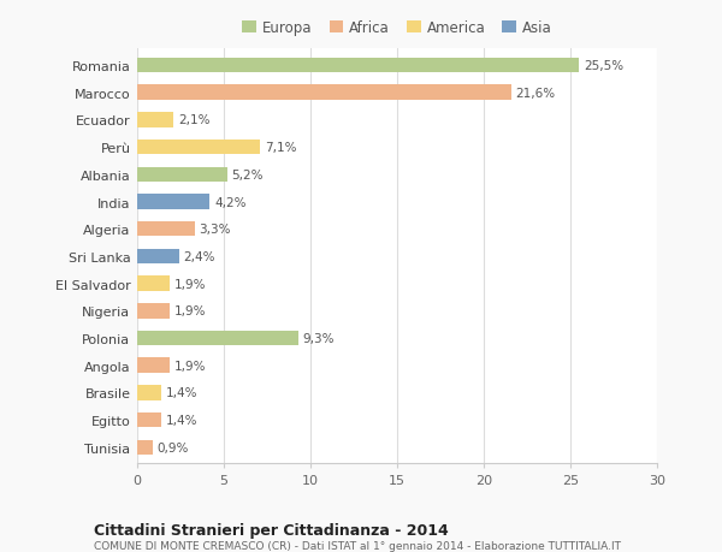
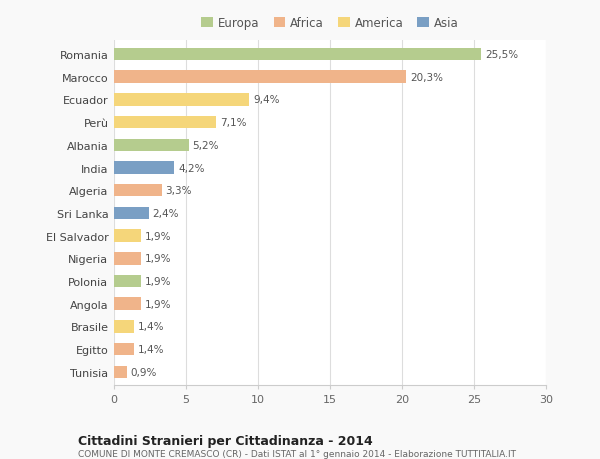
Marocco: 21,6% -> 20,3%
Ecuador: 2,1% -> 9,4%
Polonia: 9,3% -> 1,9%
